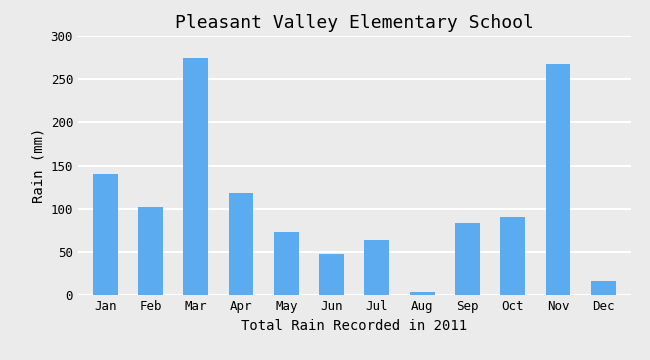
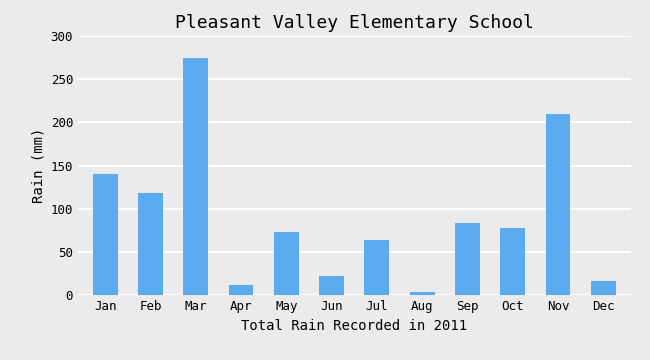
Feb: 102 -> 118
Apr: 118 -> 12
Jun: 48 -> 22
Oct: 90 -> 78
Nov: 268 -> 210
